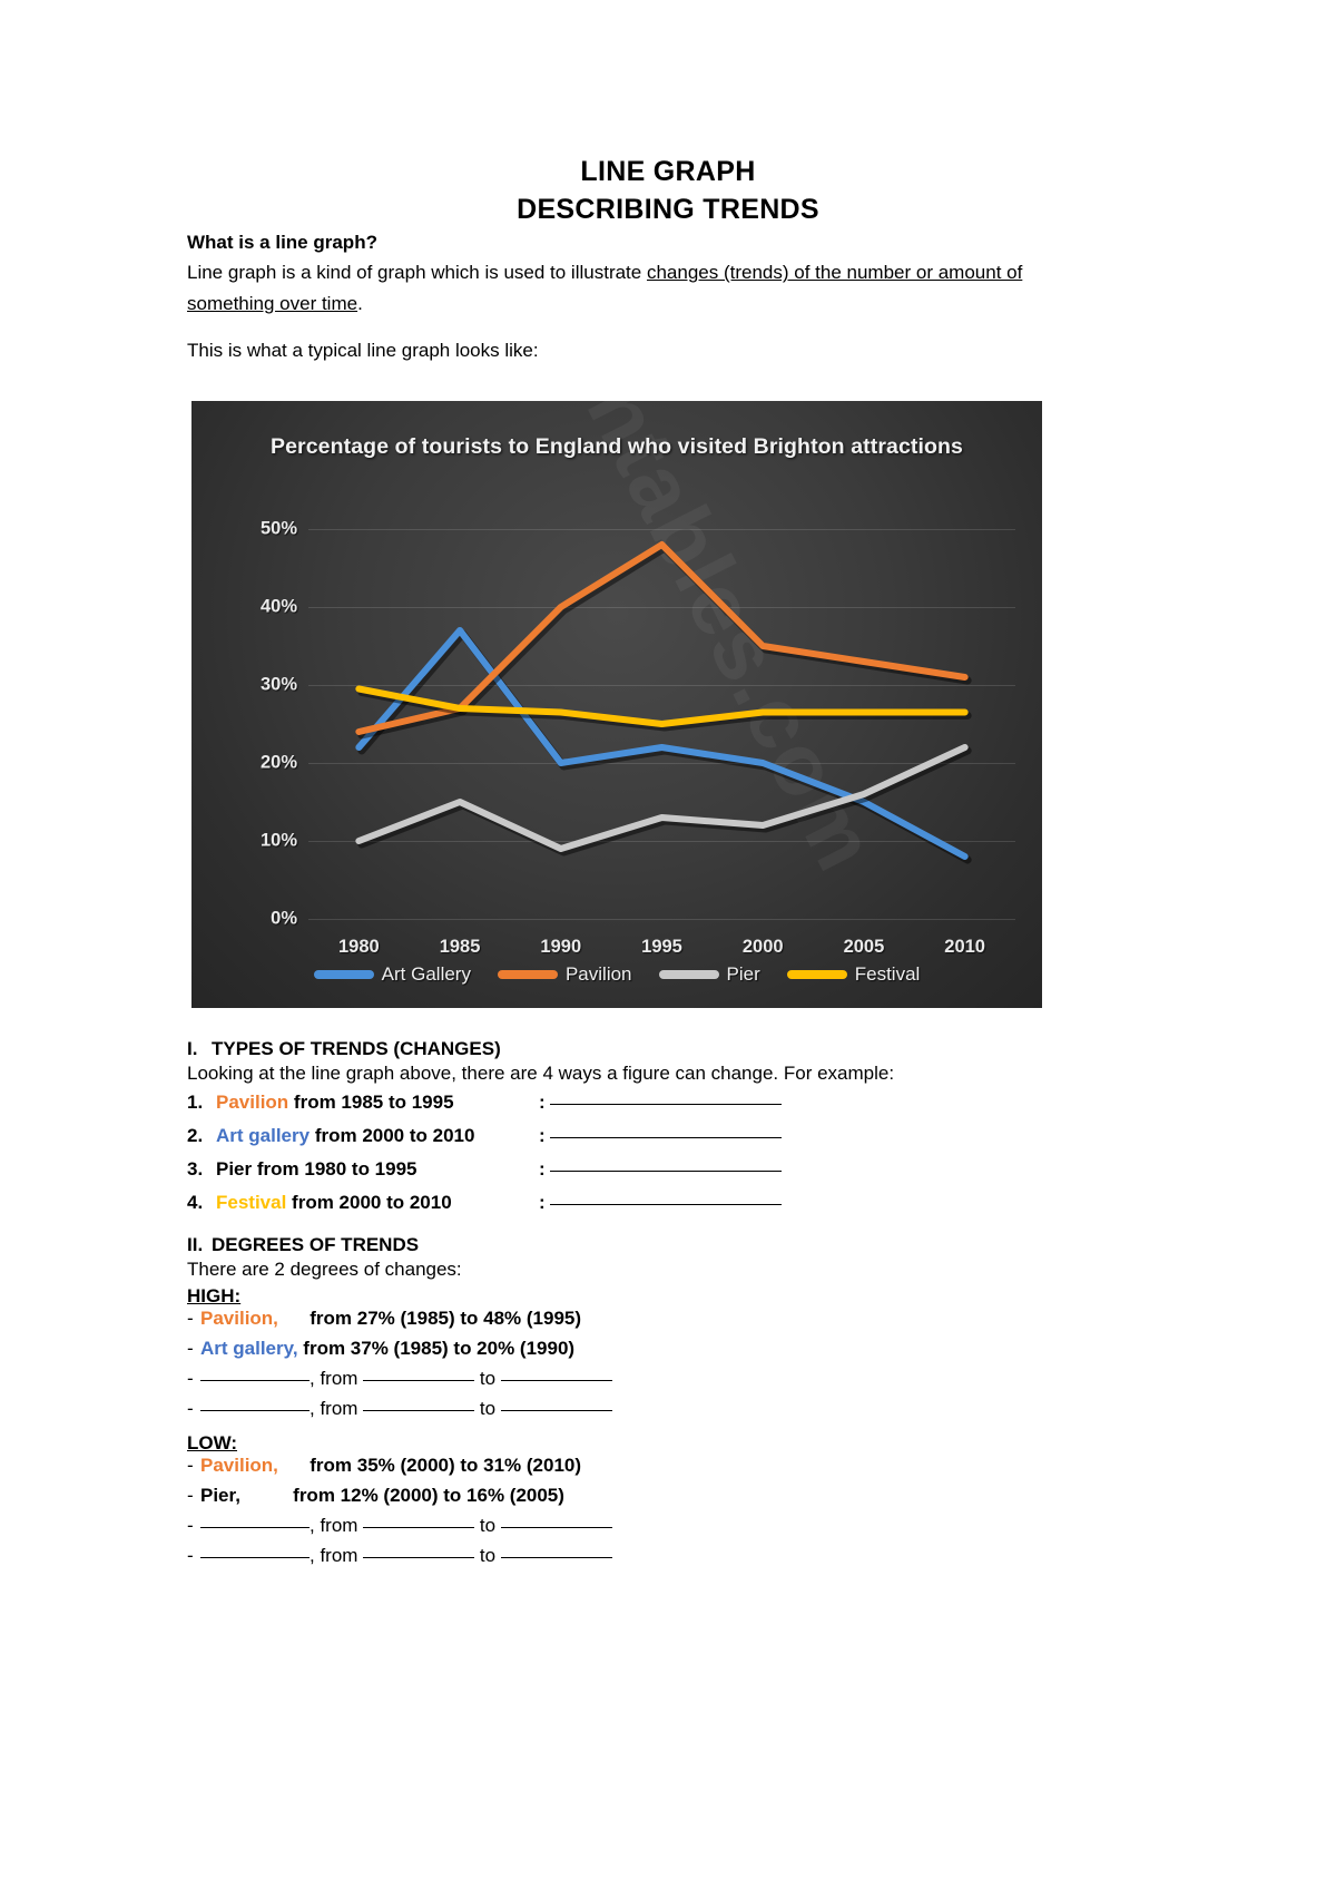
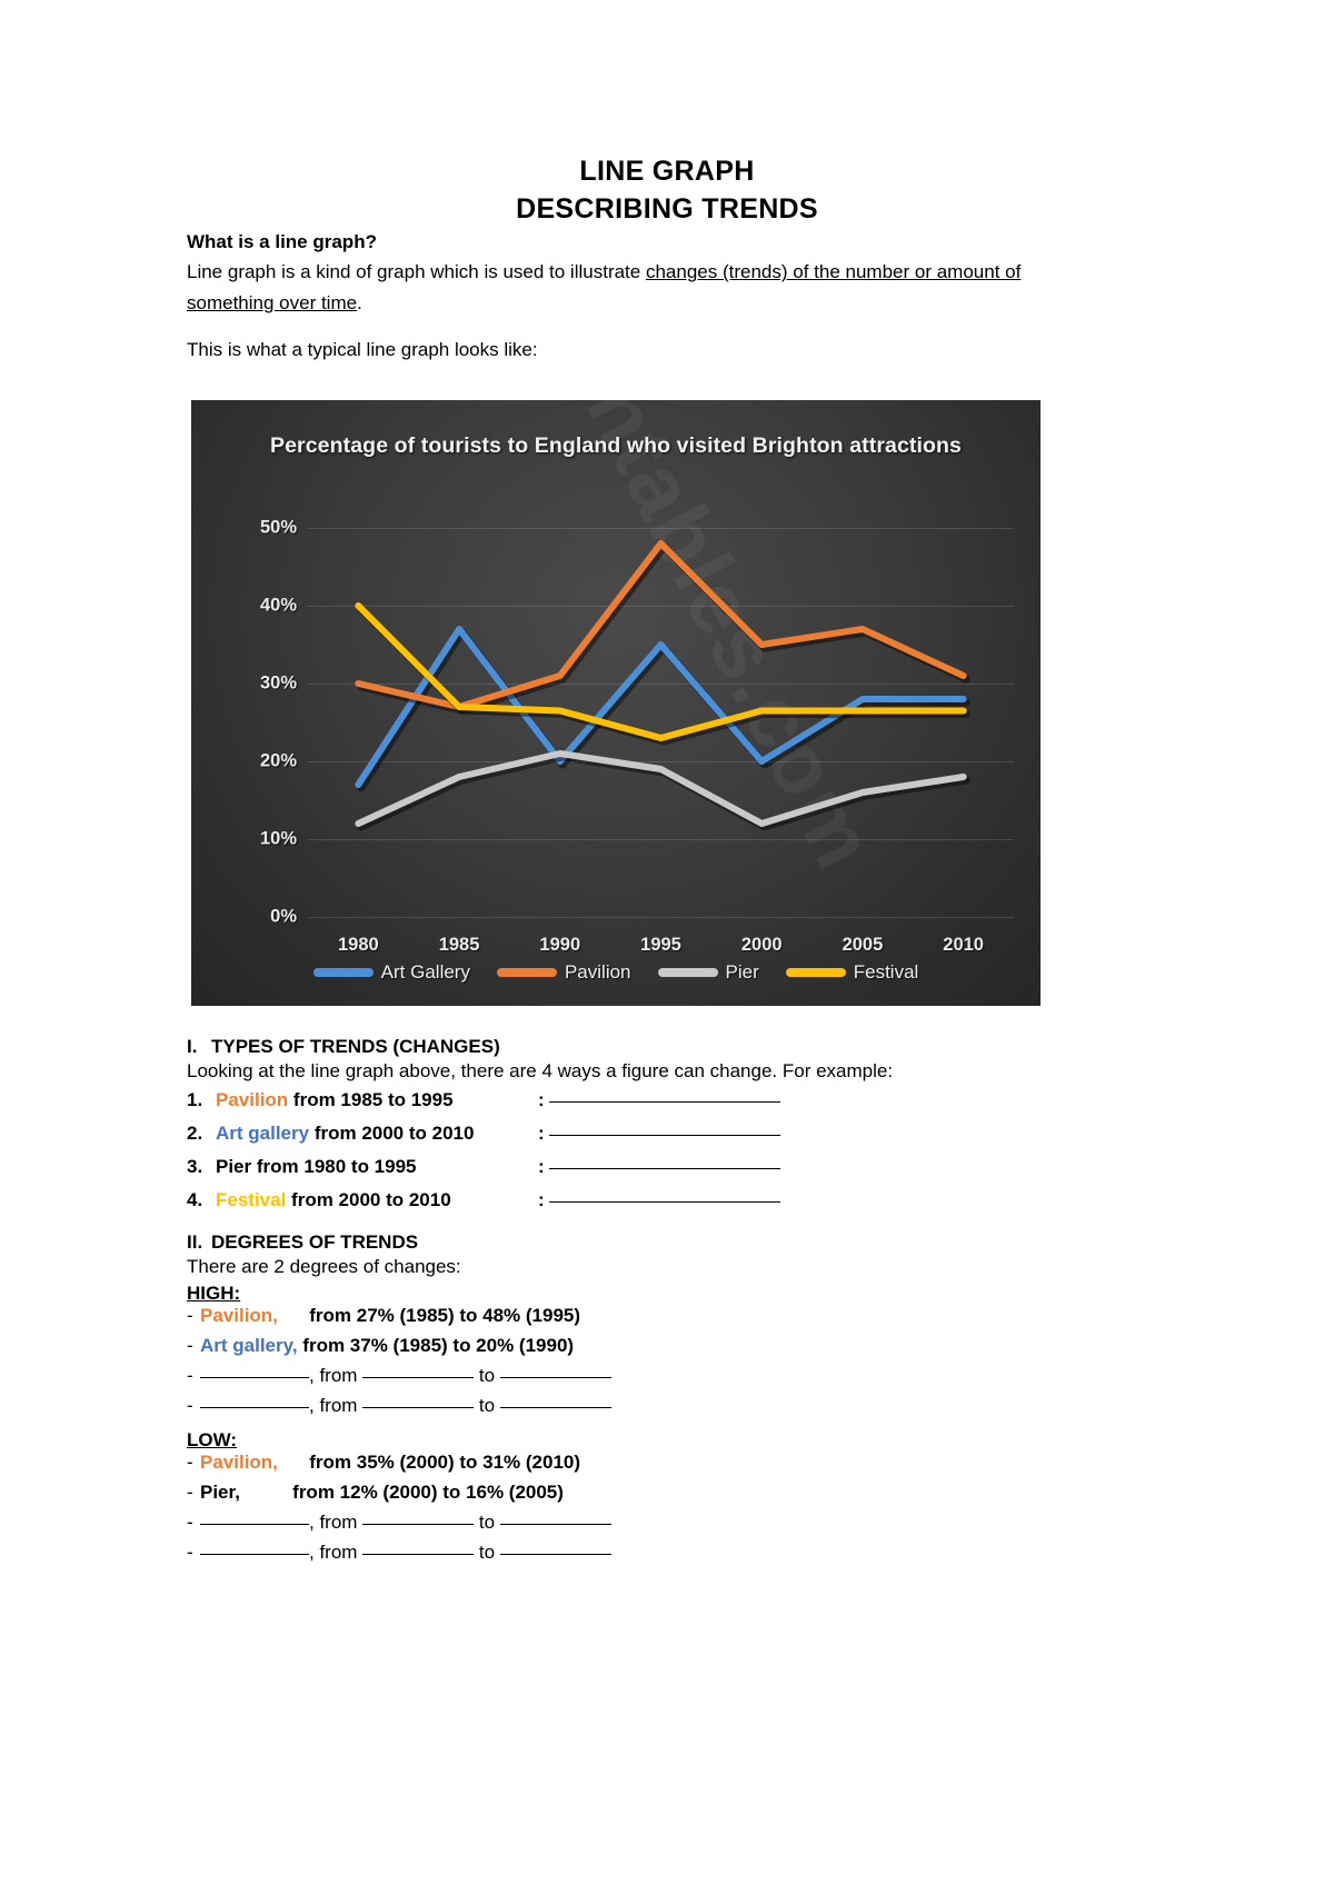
Art Gallery/1980: 22% -> 17%
Pavilion/1980: 24% -> 30%
Pier/1980: 10% -> 12%
Festival/1980: 30% -> 40%
Pier/1985: 15% -> 18%
Pavilion/1990: 40% -> 31%
Pier/1990: 9% -> 21%
Art Gallery/1995: 22% -> 35%
Pier/1995: 13% -> 19%
Festival/1995: 25% -> 23%
Art Gallery/2005: 15% -> 28%
Pavilion/2005: 33% -> 37%
Art Gallery/2010: 8% -> 28%
Pier/2010: 22% -> 18%
